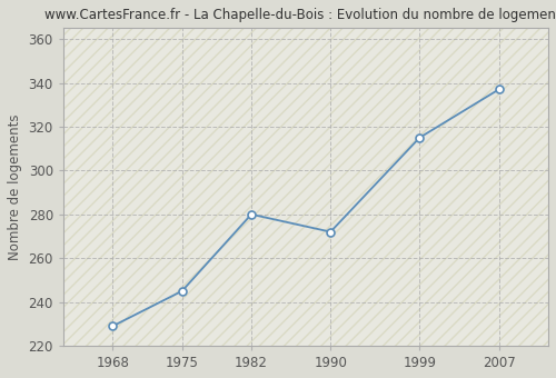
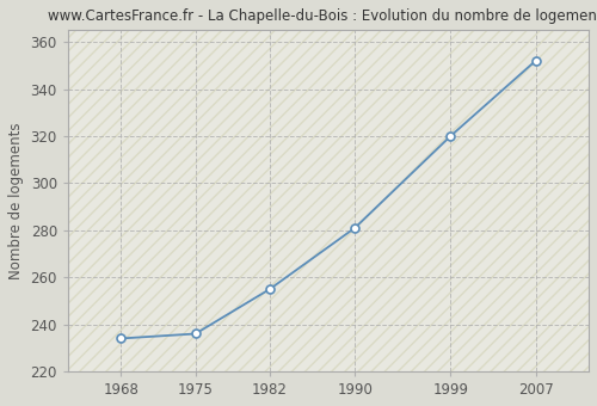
1968: 229 -> 234
1975: 245 -> 236
1982: 280 -> 255
1990: 272 -> 281
1999: 315 -> 320
2007: 337 -> 352
